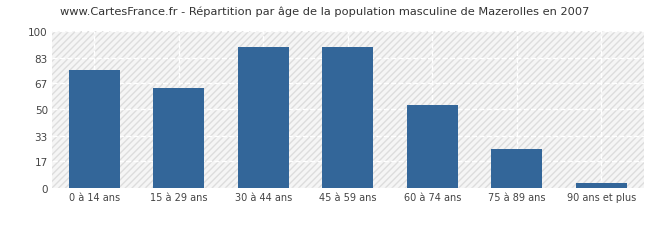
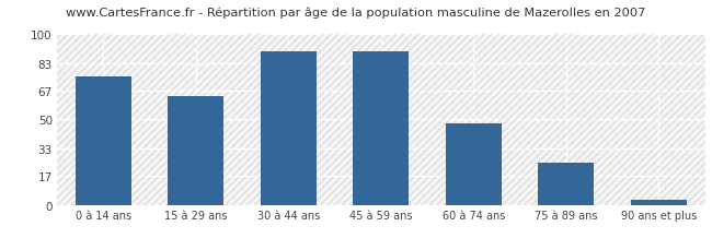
60 à 74 ans: 53 -> 48
